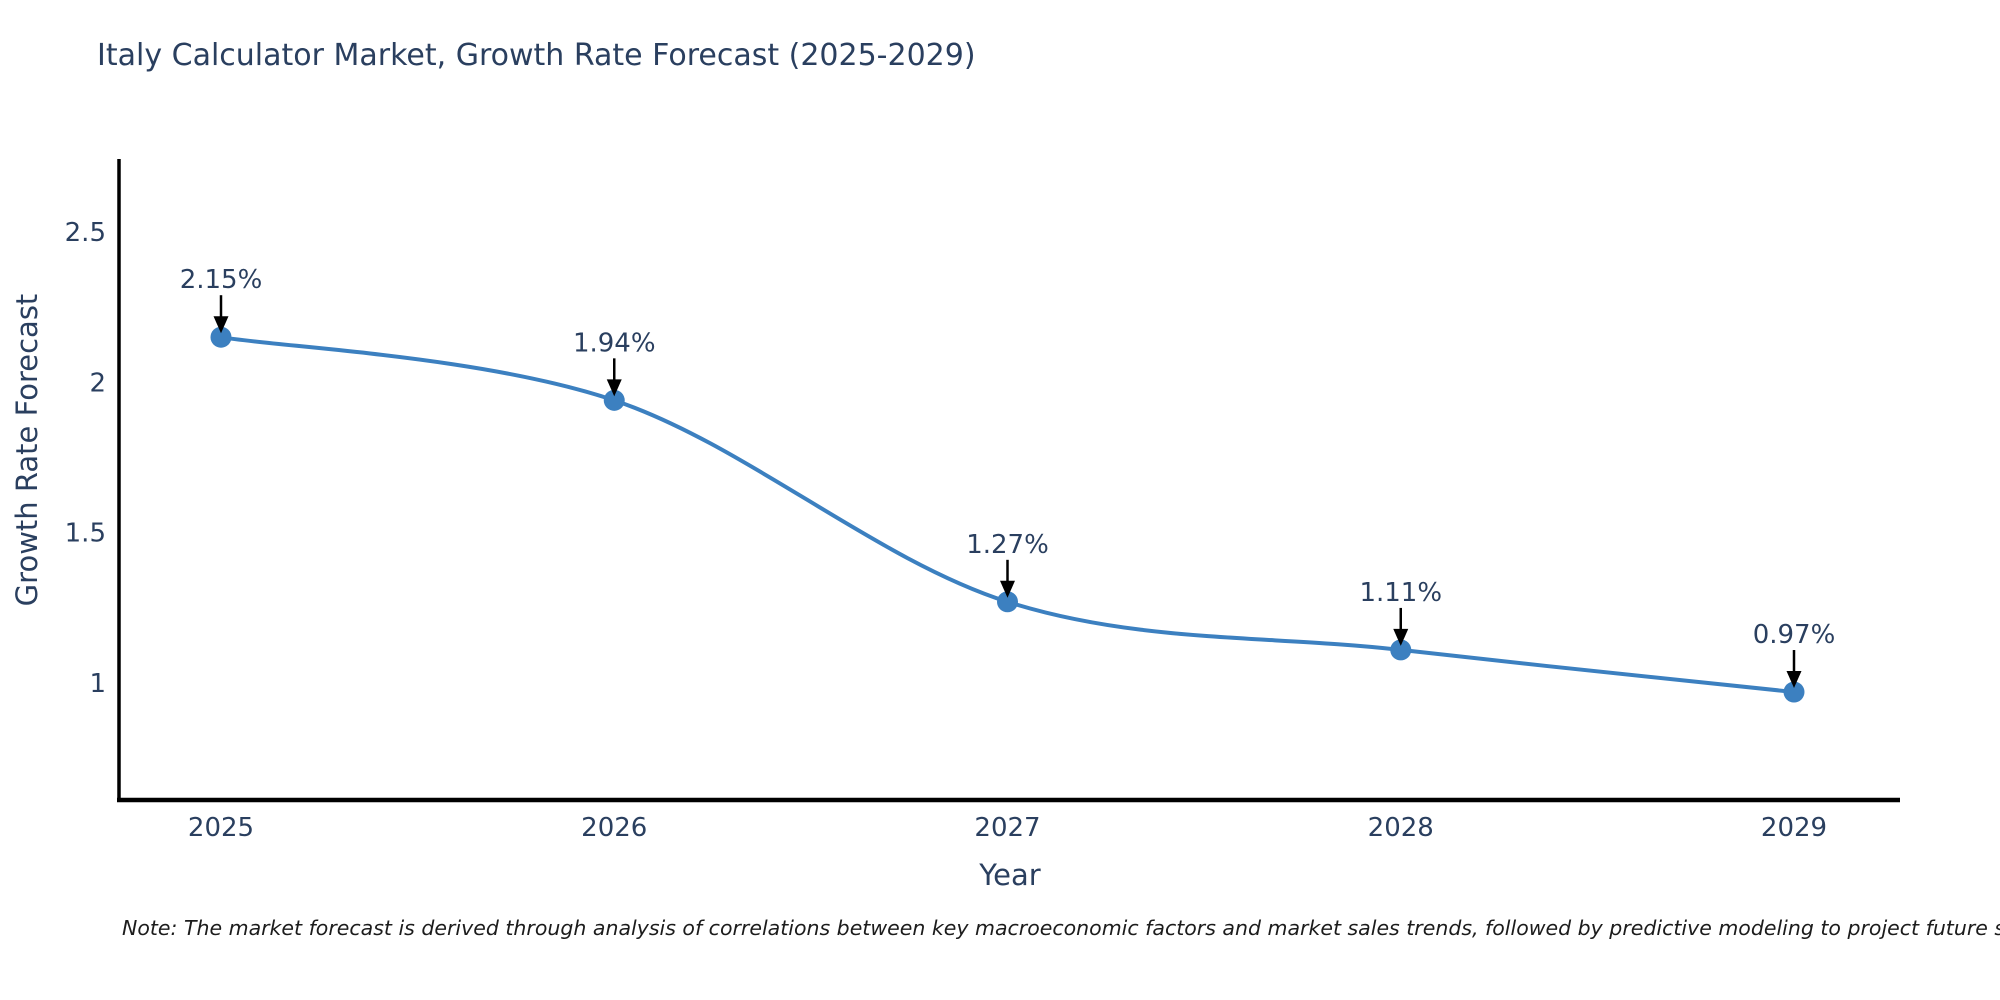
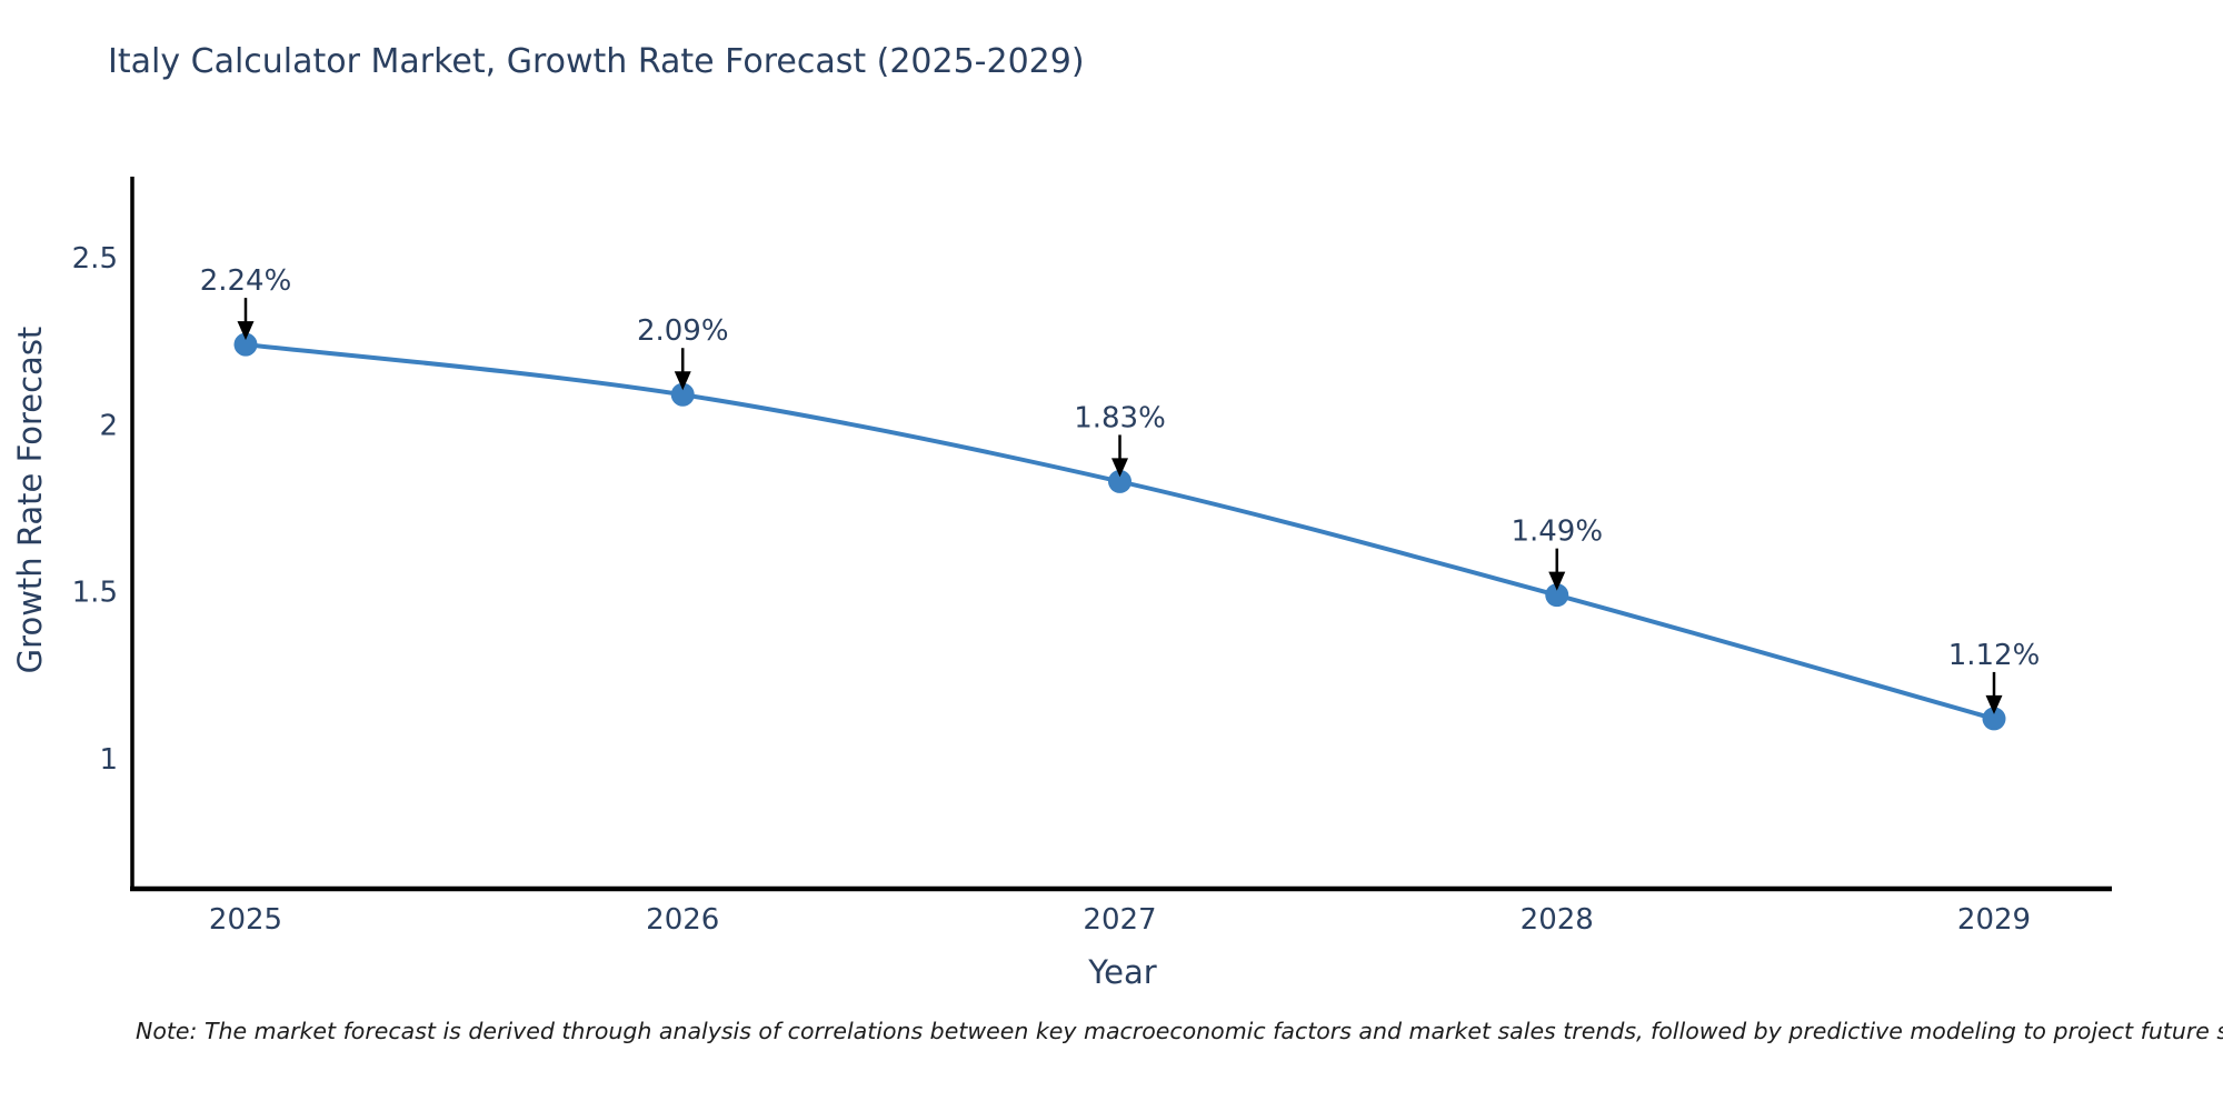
2025: 2.15% -> 2.24%
2026: 1.94% -> 2.09%
2027: 1.27% -> 1.83%
2028: 1.11% -> 1.49%
2029: 0.97% -> 1.12%
